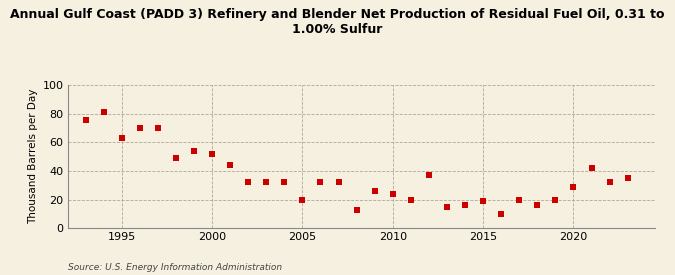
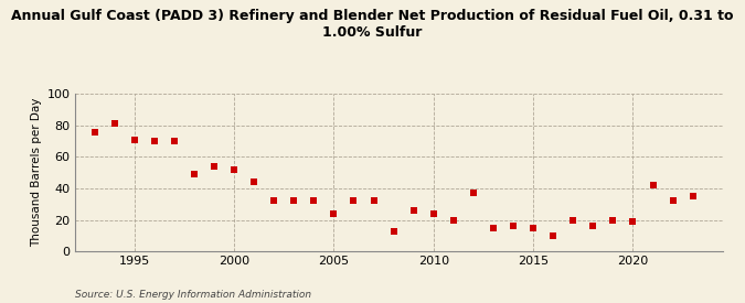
1995: 63 -> 71
2005: 20 -> 24
2015: 19 -> 15
2020: 29 -> 19
